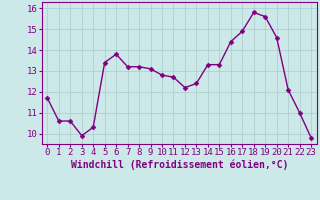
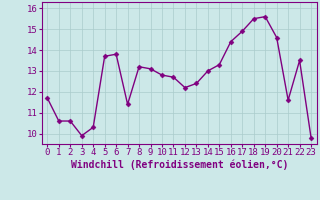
5: 13.4 -> 13.7
7: 13.2 -> 11.4
14: 13.3 -> 13.0
18: 15.8 -> 15.5
21: 12.1 -> 11.6
22: 11.0 -> 13.5
